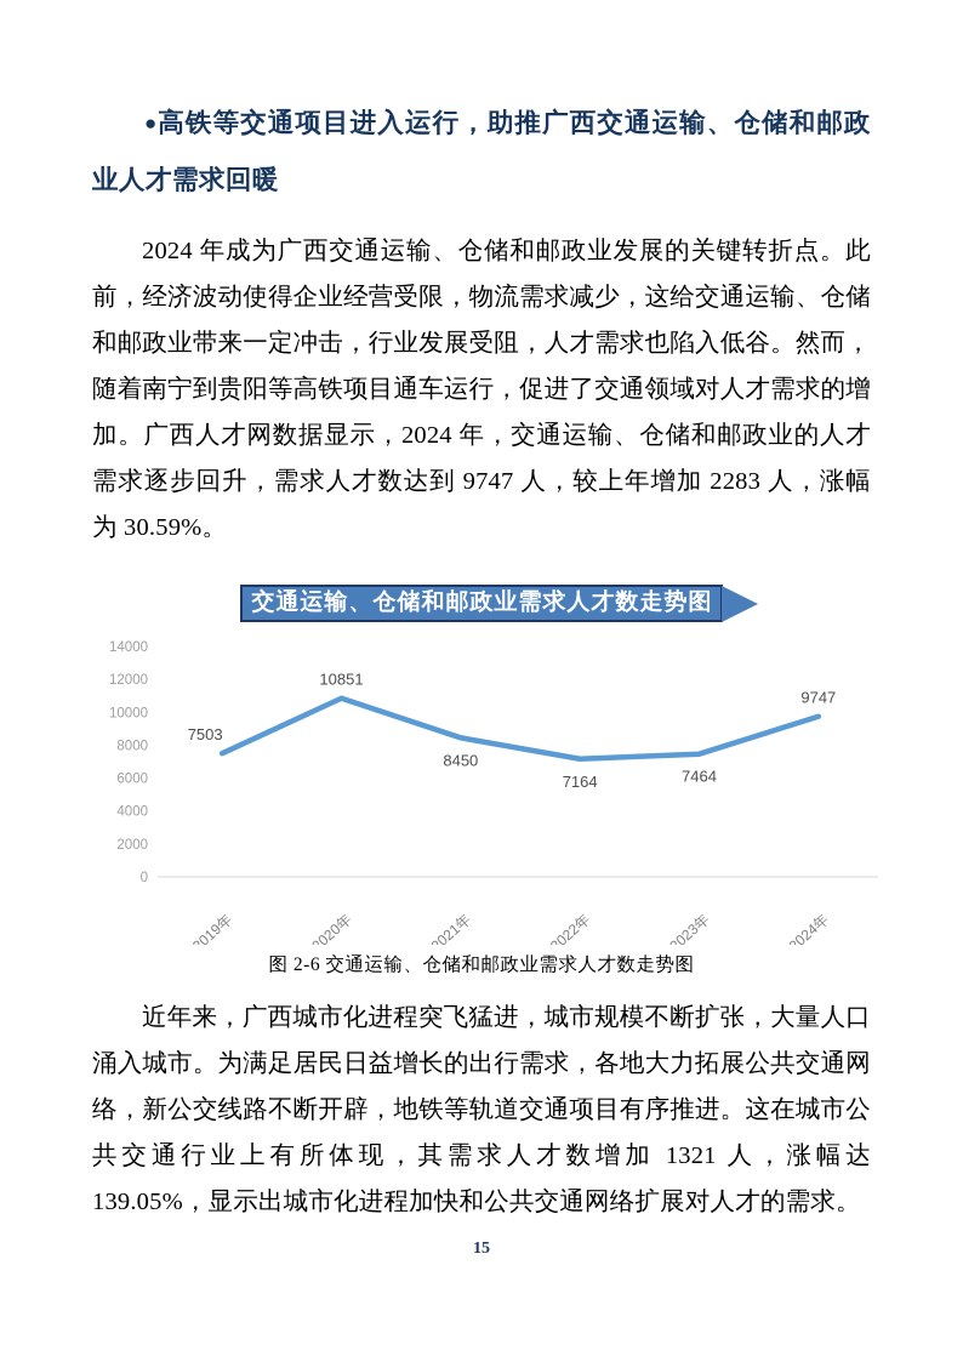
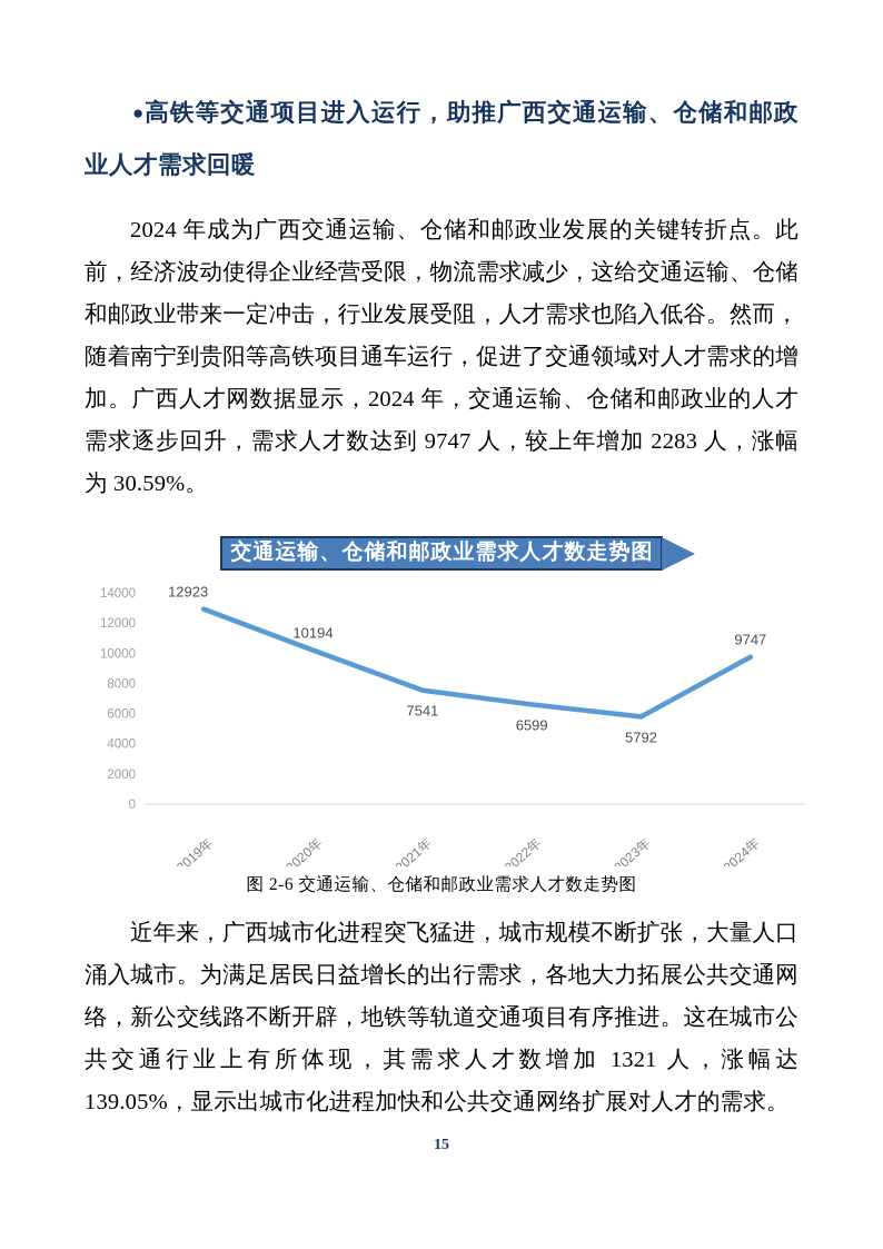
2019年: 7503 -> 12923
2020年: 10851 -> 10194
2021年: 8450 -> 7541
2022年: 7164 -> 6599
2023年: 7464 -> 5792
